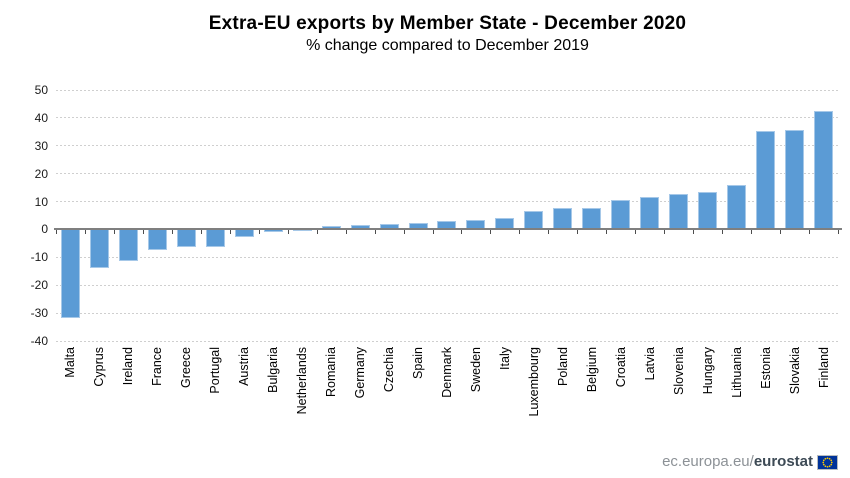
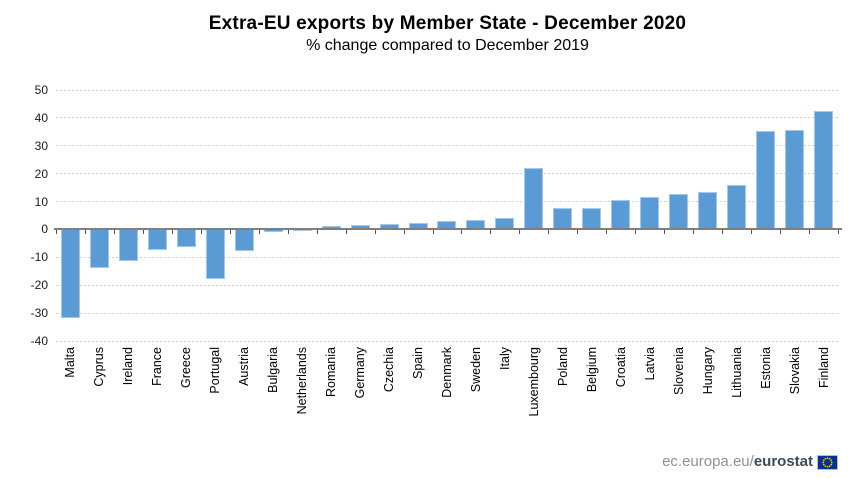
Portugal: -6 -> -18
Austria: -3 -> -8
Luxembourg: 6 -> 22
